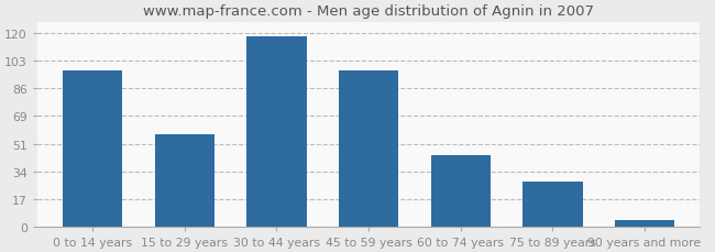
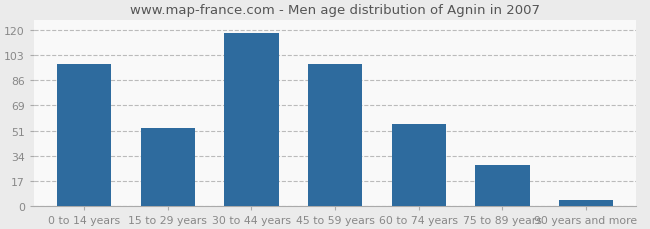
15 to 29 years: 57 -> 53
60 to 74 years: 44 -> 56
